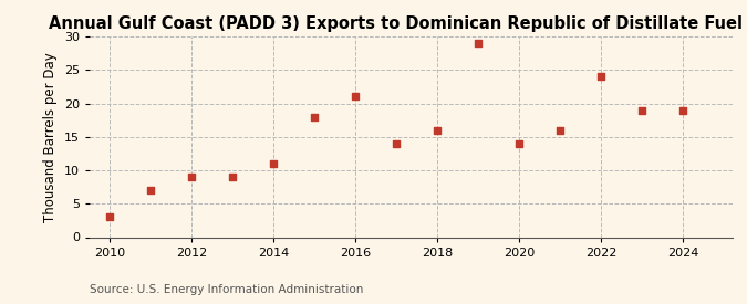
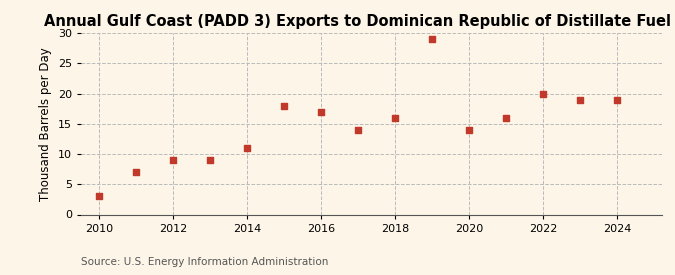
2016: 21 -> 17
2022: 24 -> 20
